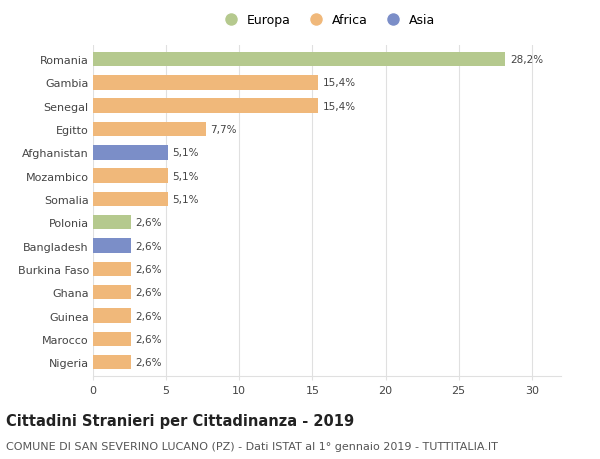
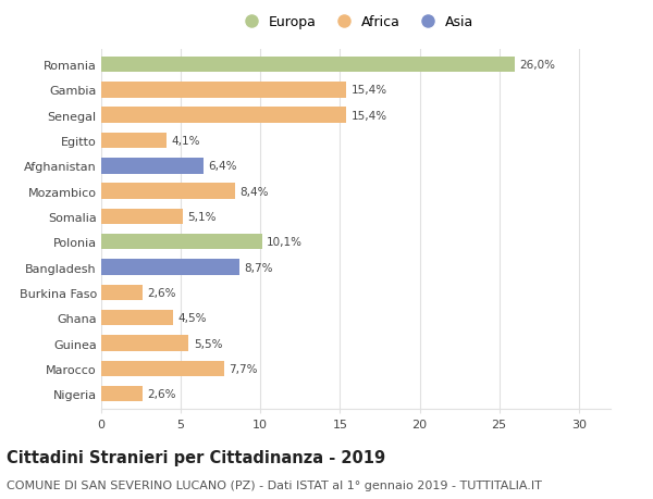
Romania: 28,2% -> 26,0%
Egitto: 7,7% -> 4,1%
Afghanistan: 5,1% -> 6,4%
Mozambico: 5,1% -> 8,4%
Polonia: 2,6% -> 10,1%
Bangladesh: 2,6% -> 8,7%
Ghana: 2,6% -> 4,5%
Guinea: 2,6% -> 5,5%
Marocco: 2,6% -> 7,7%
